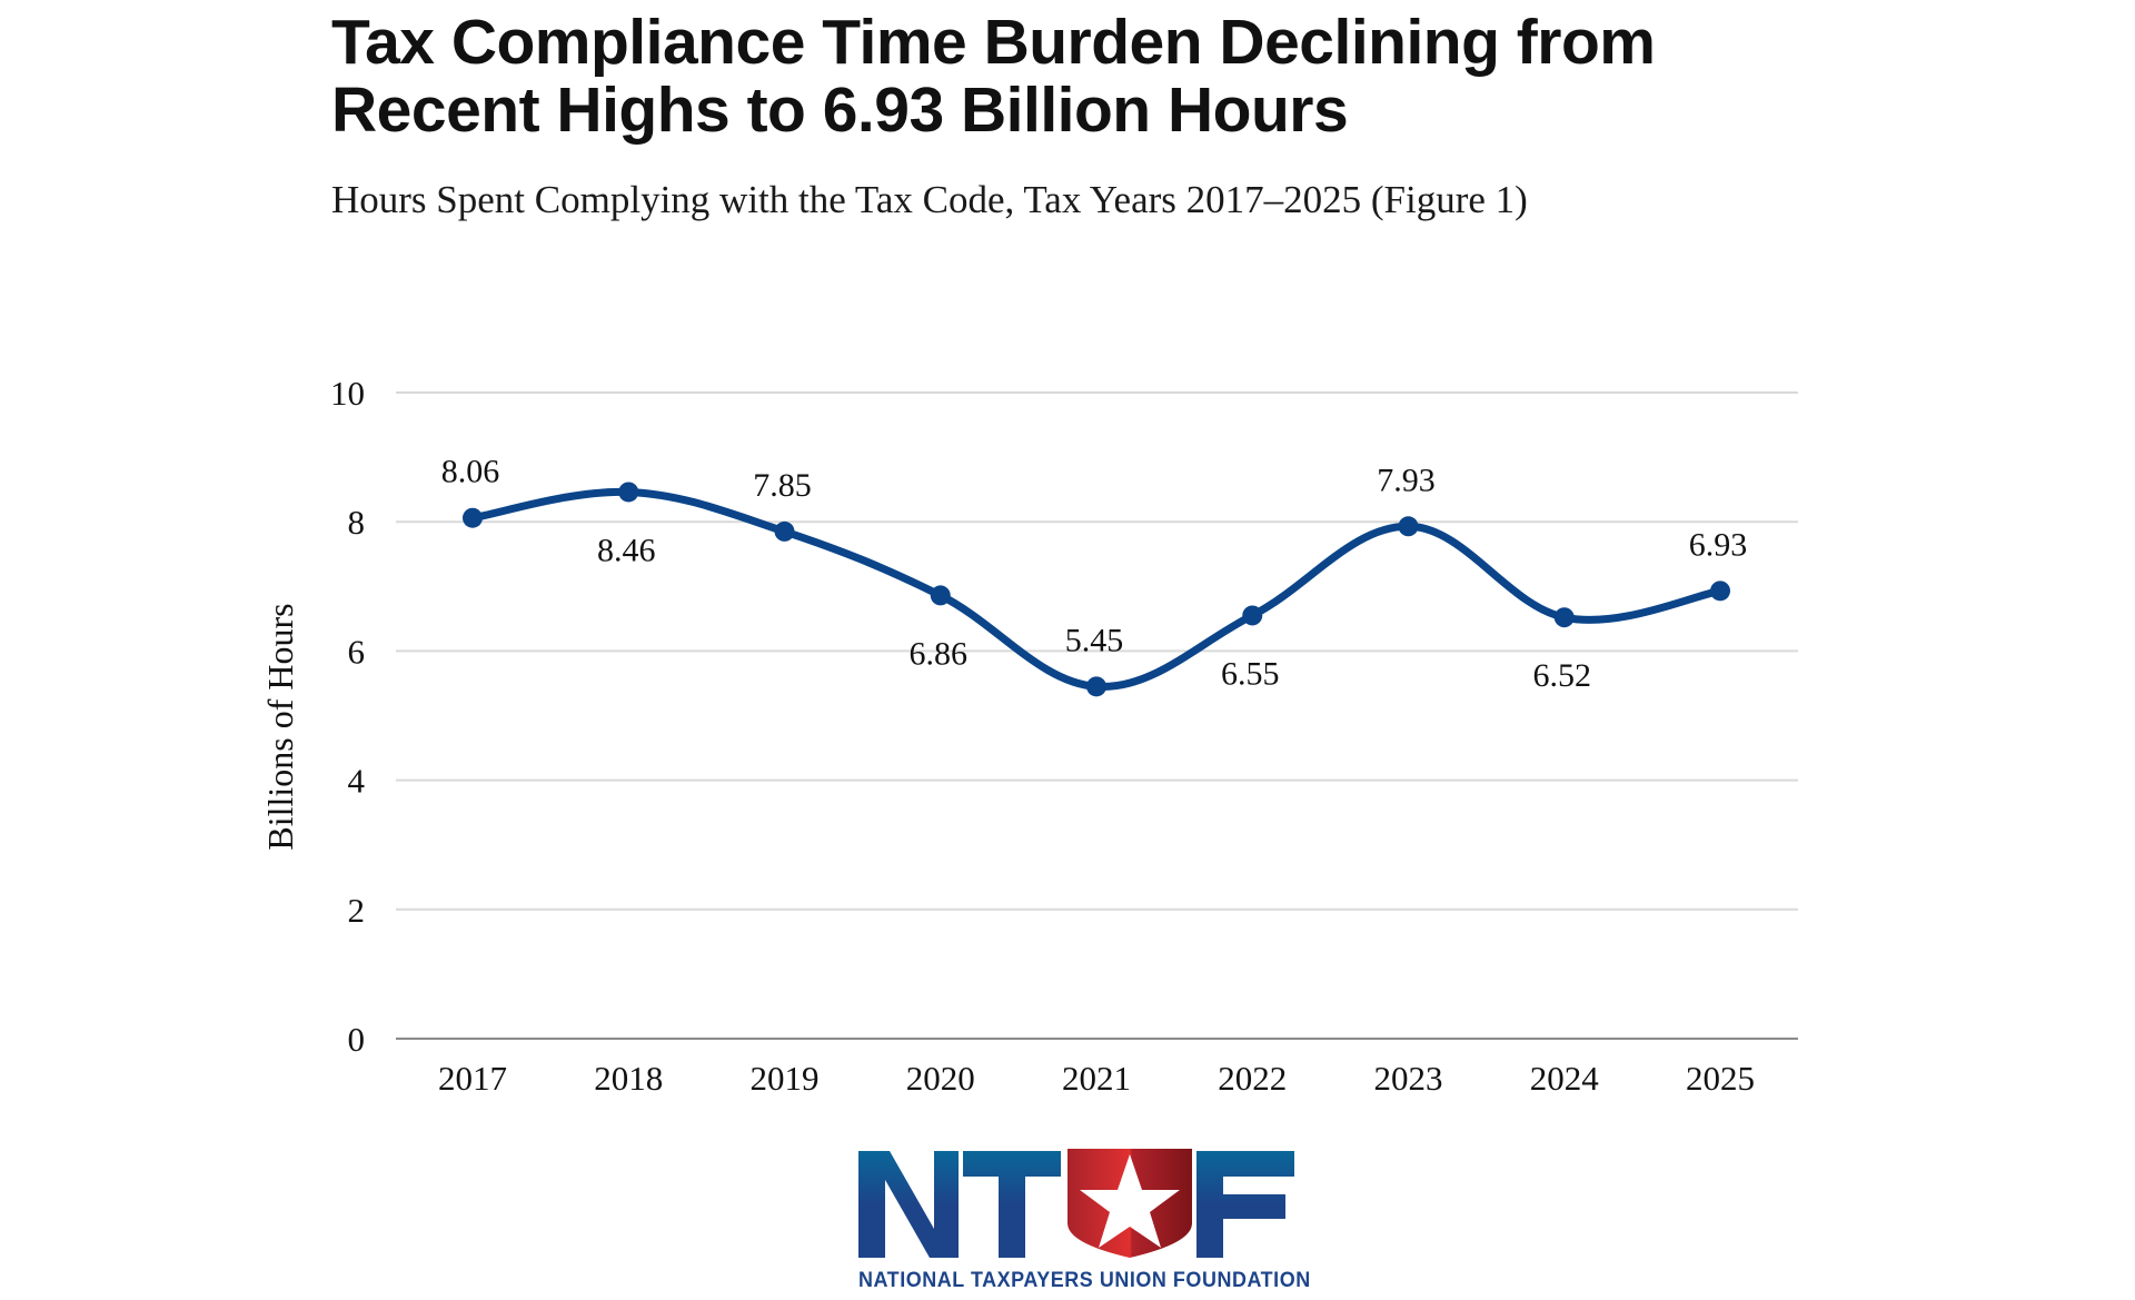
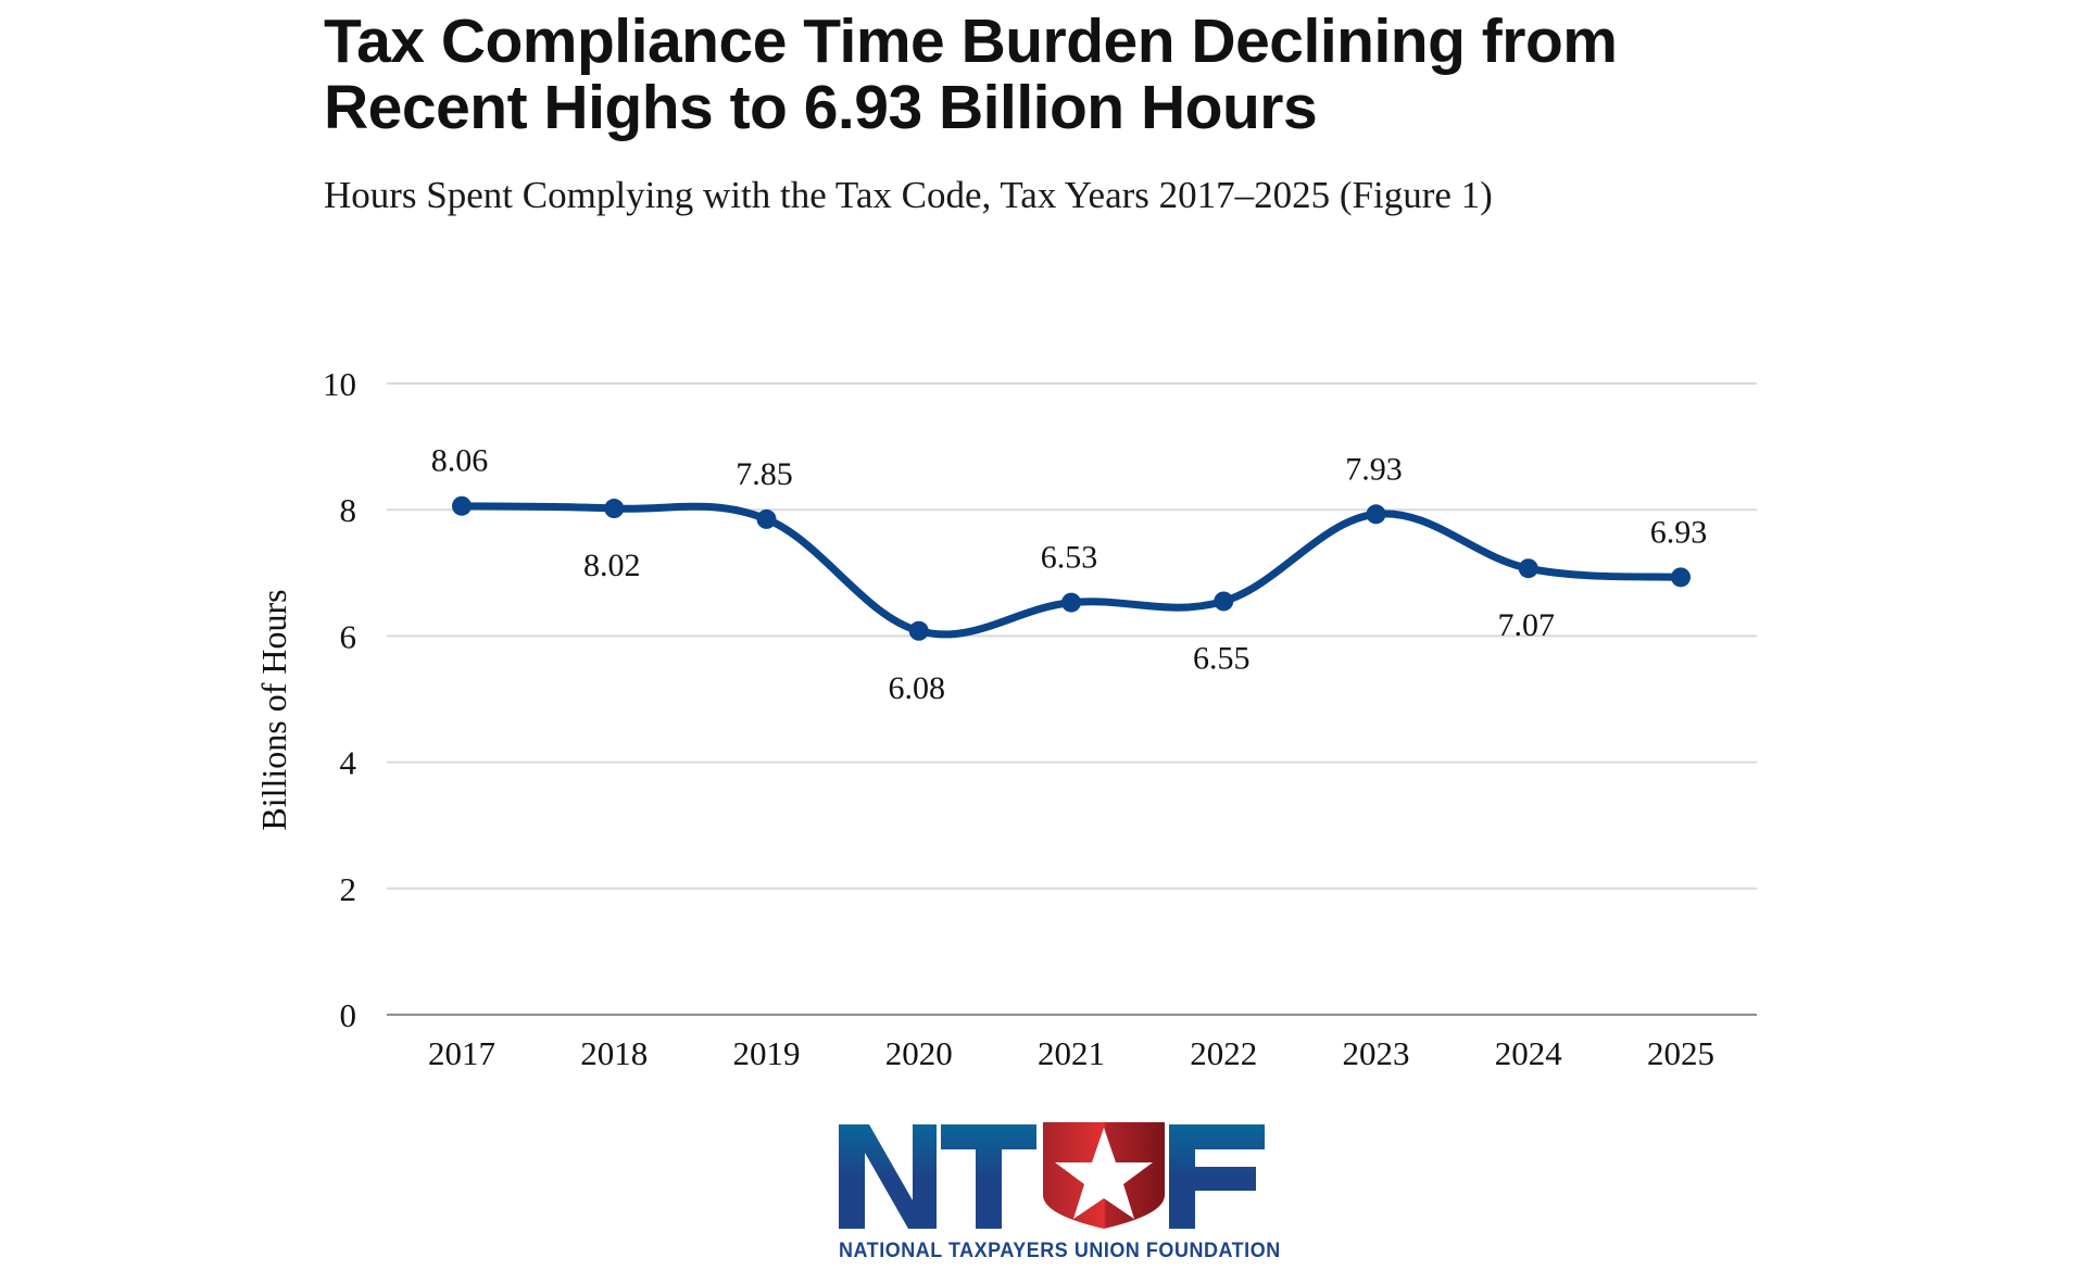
2018: 8.46 -> 8.02
2020: 6.86 -> 6.08
2021: 5.45 -> 6.53
2024: 6.52 -> 7.07
